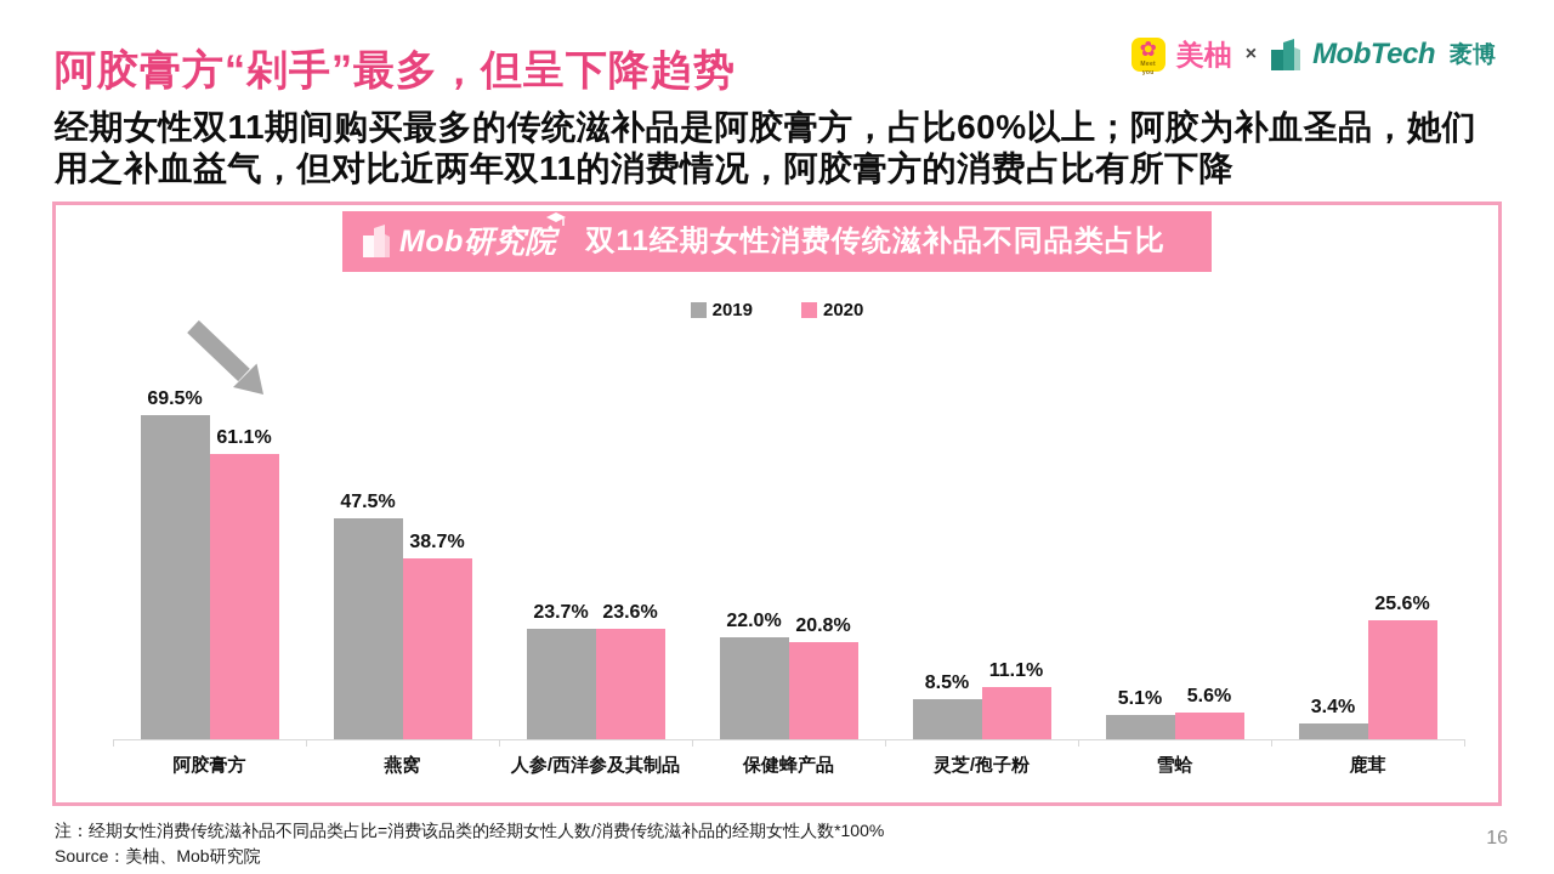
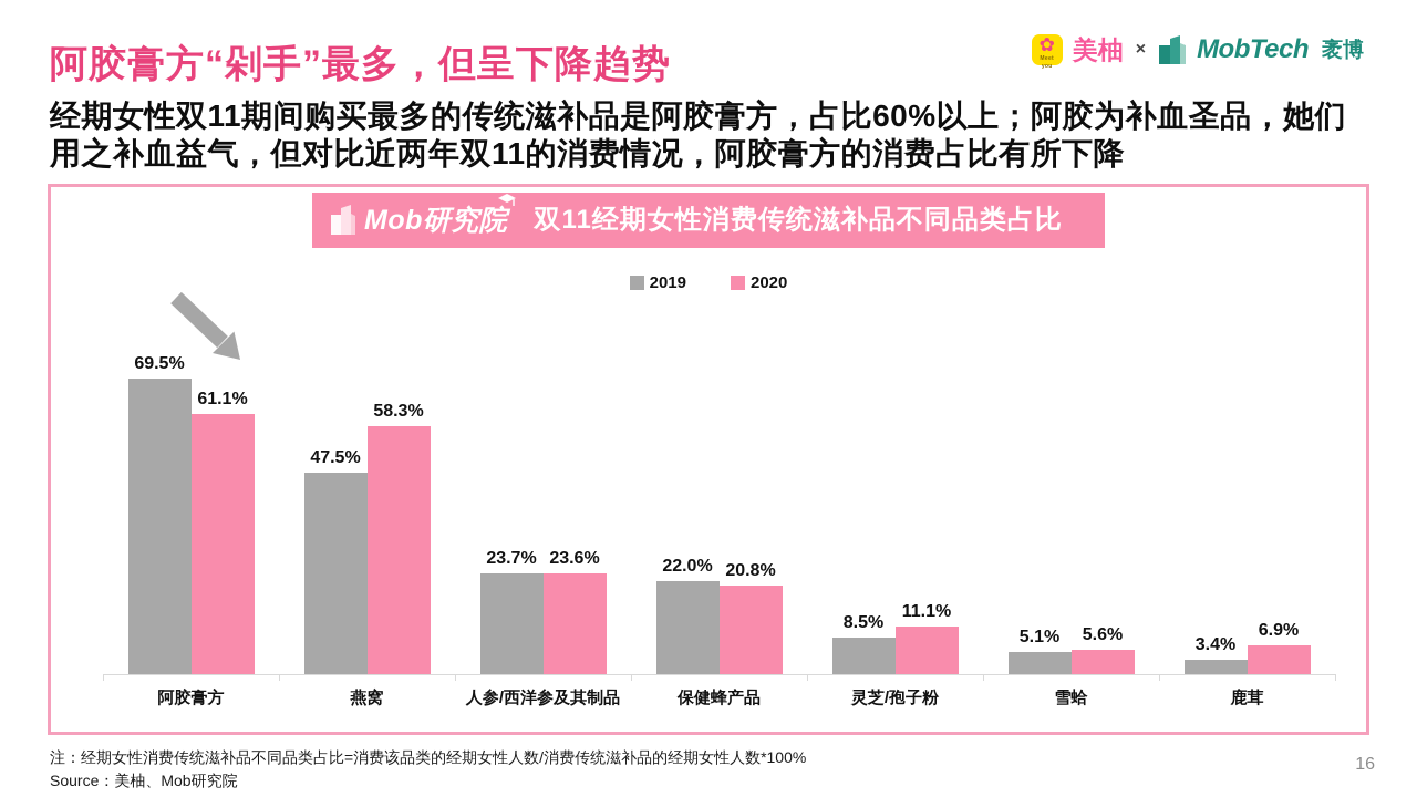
2020/燕窝: 38.7% -> 58.3%
2020/鹿茸: 25.6% -> 6.9%
